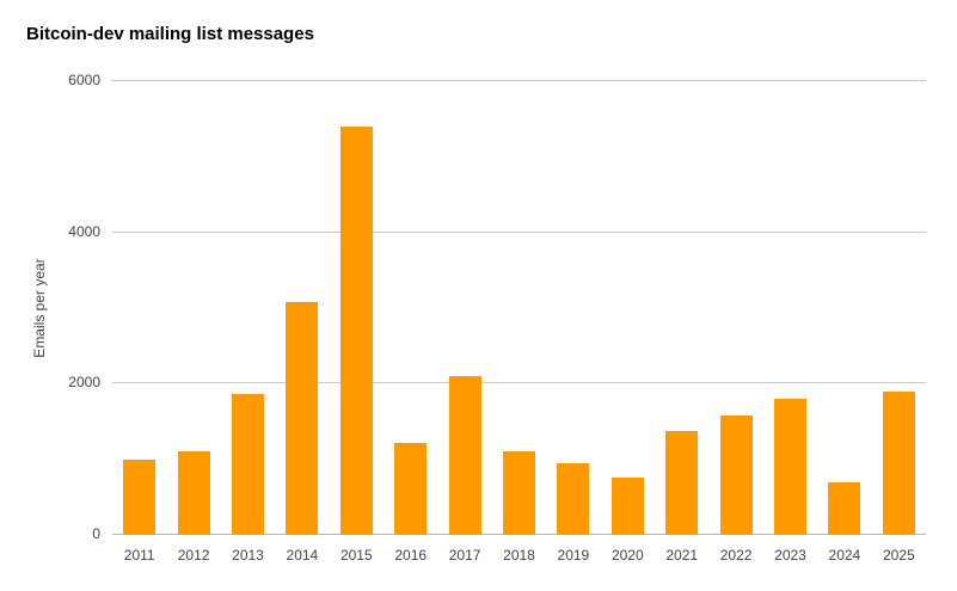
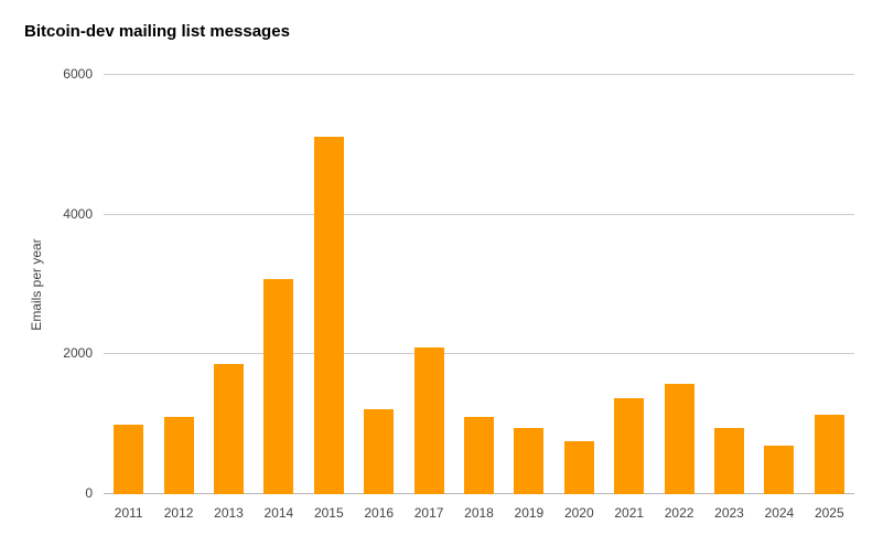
2015: 5400 -> 5100
2023: 1800 -> 900
2025: 1900 -> 1100
